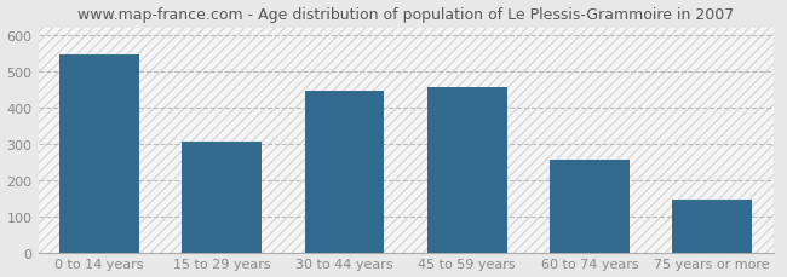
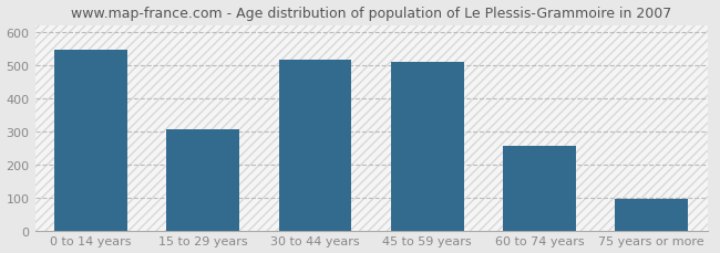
30 to 44 years: 445 -> 516
45 to 59 years: 455 -> 511
75 years or more: 145 -> 95
